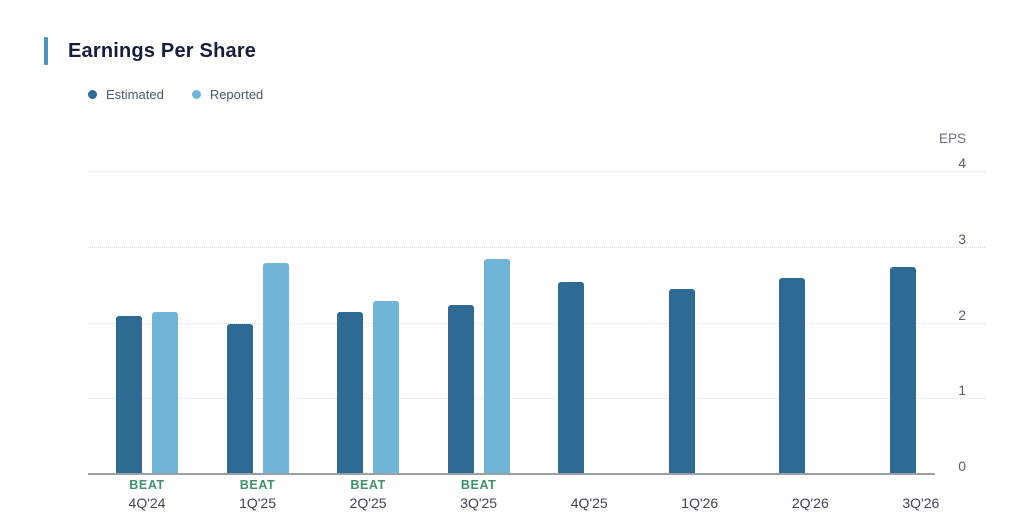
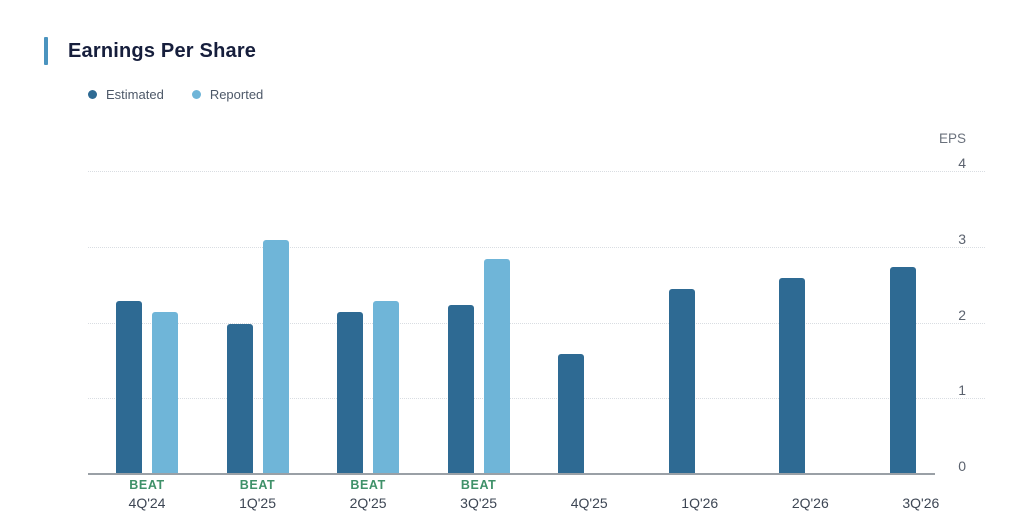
Estimated/4Q'24: 2.1 -> 2.3
Reported/1Q'25: 2.8 -> 3.1
Estimated/4Q'25: 2.5 -> 1.6
